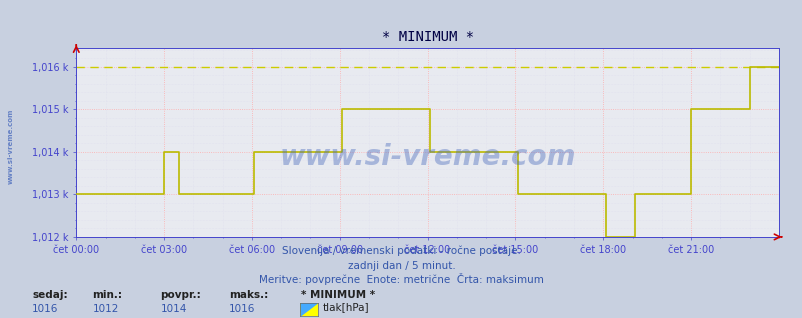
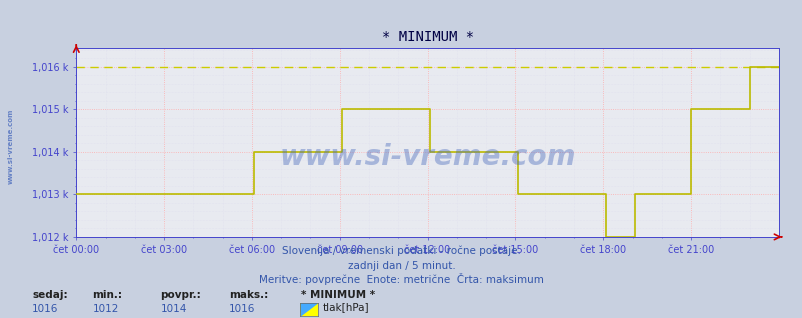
čet 03:00: 1,014 k -> 1,013 k
